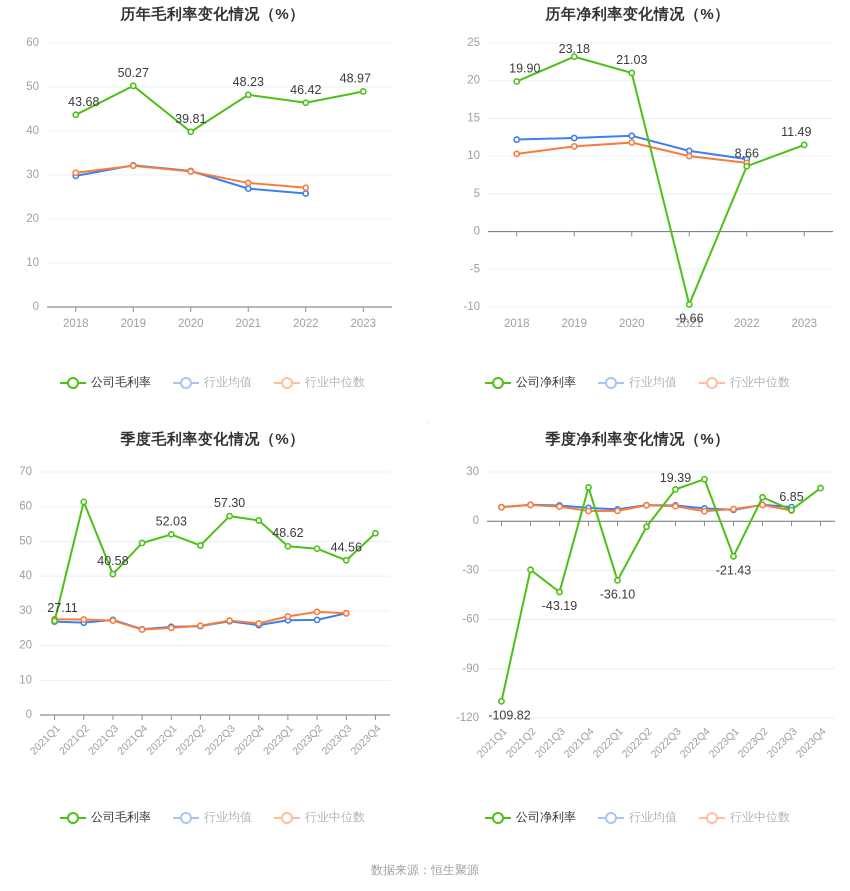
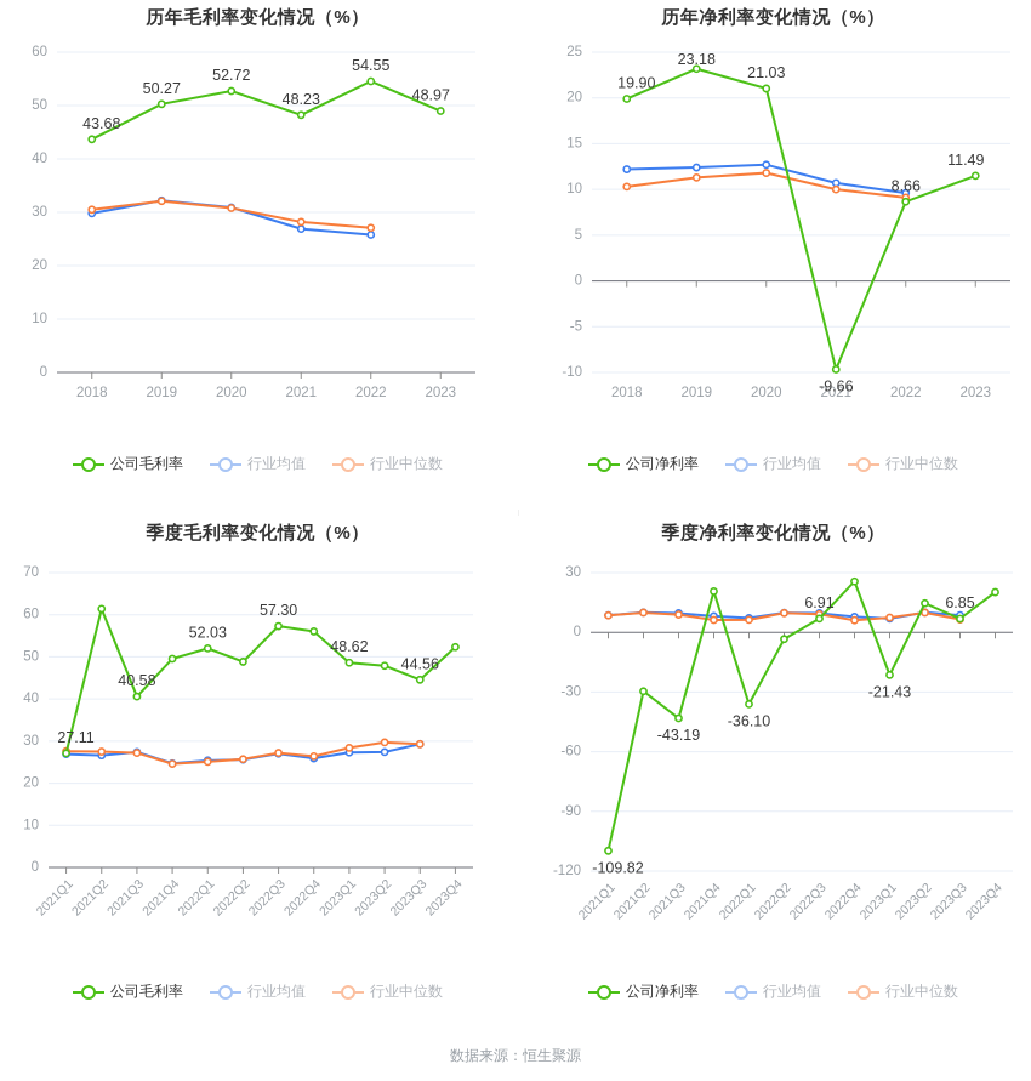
历年毛利率变化情况（%）/公司毛利率/2020: 39.81 -> 52.72
历年毛利率变化情况（%）/公司毛利率/2022: 46.42 -> 54.55
季度净利率变化情况（%）/公司净利率/2022Q3: 19.39 -> 6.91
